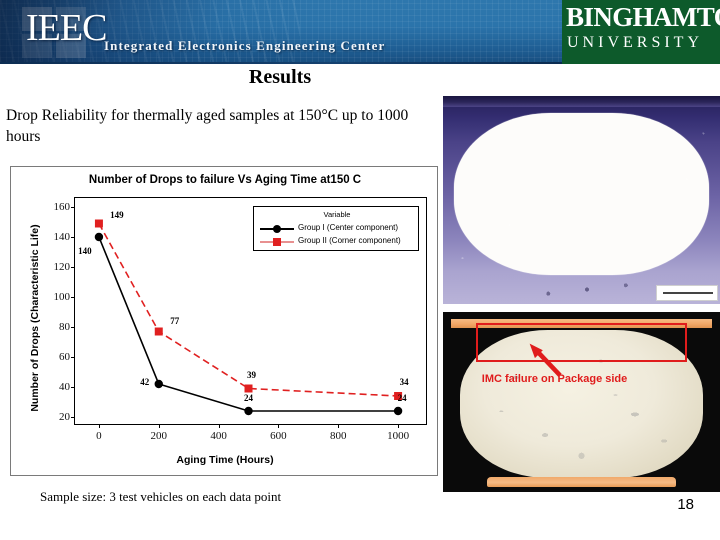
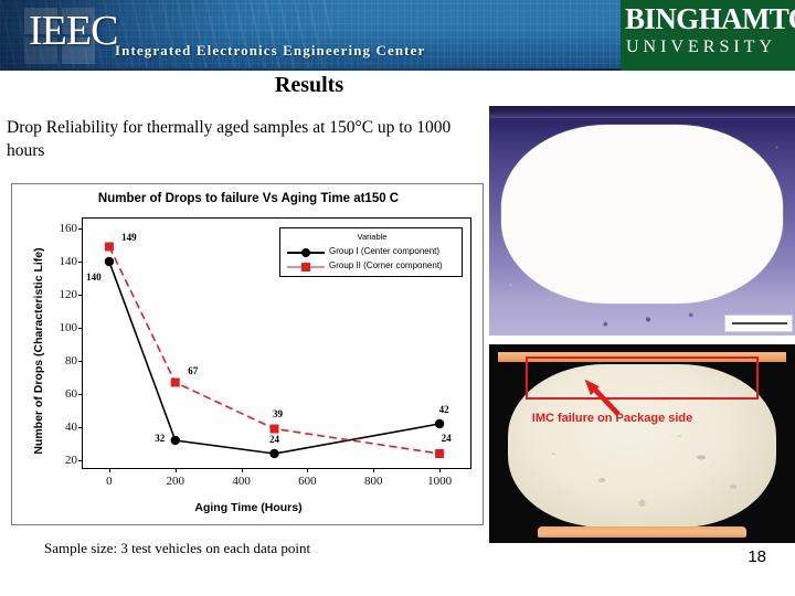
Group I (Center component)/200: 42 -> 32
Group II (Corner component)/200: 77 -> 67
Group I (Center component)/1000: 24 -> 42
Group II (Corner component)/1000: 34 -> 24
